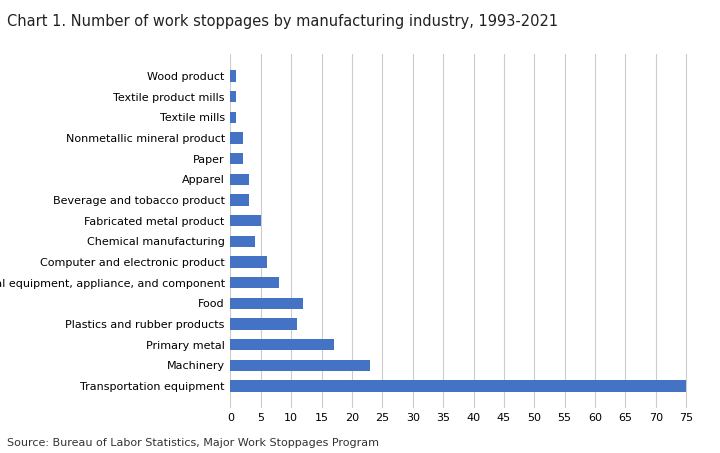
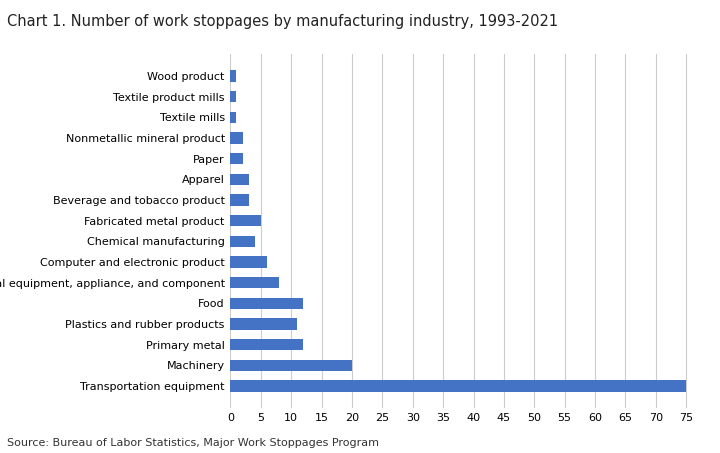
Primary metal: 17 -> 12
Machinery: 23 -> 20
